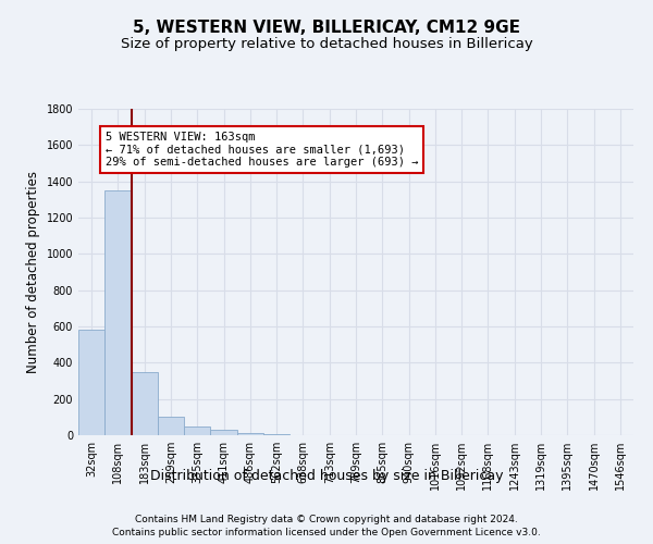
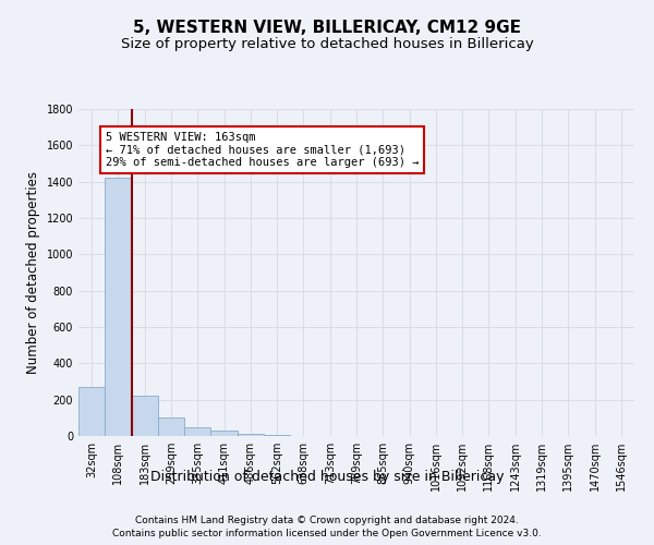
32sqm: 580 -> 270
108sqm: 1350 -> 1420
183sqm: 350 -> 220
